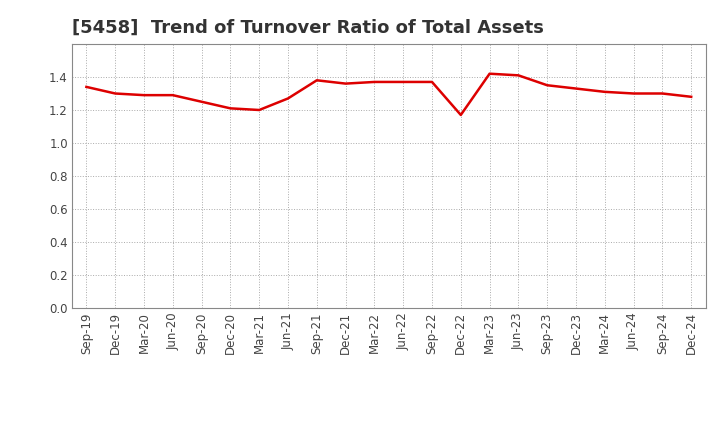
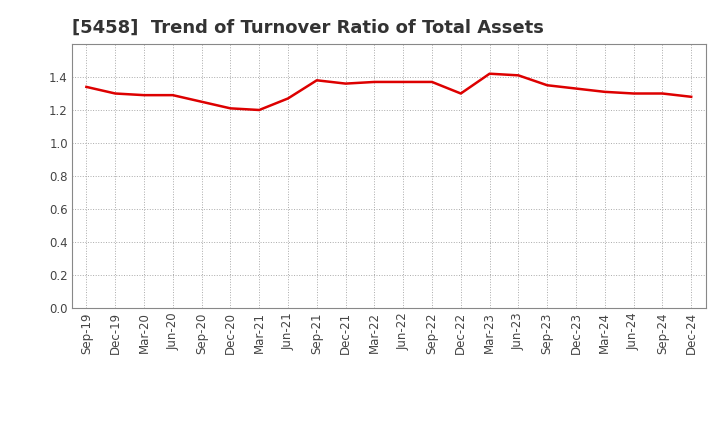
Dec-22: 1.17 -> 1.30
